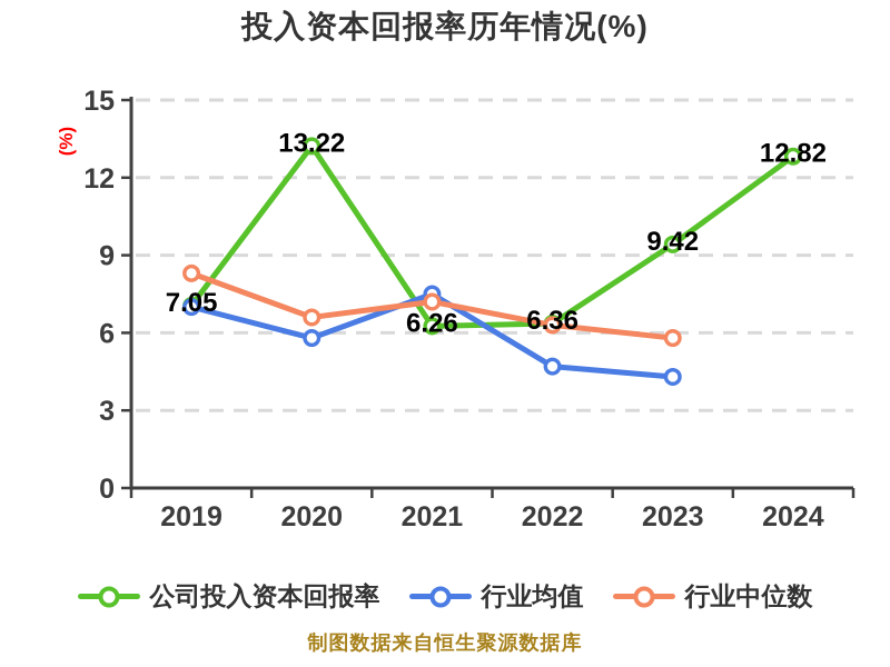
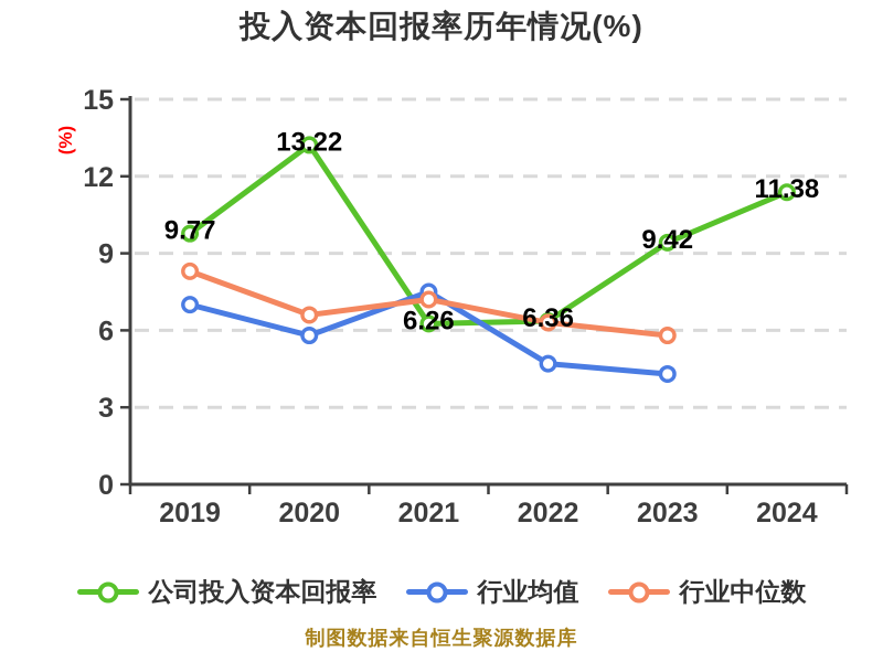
公司投入资本回报率/2019: 7.05 -> 9.77
公司投入资本回报率/2024: 12.82 -> 11.38
